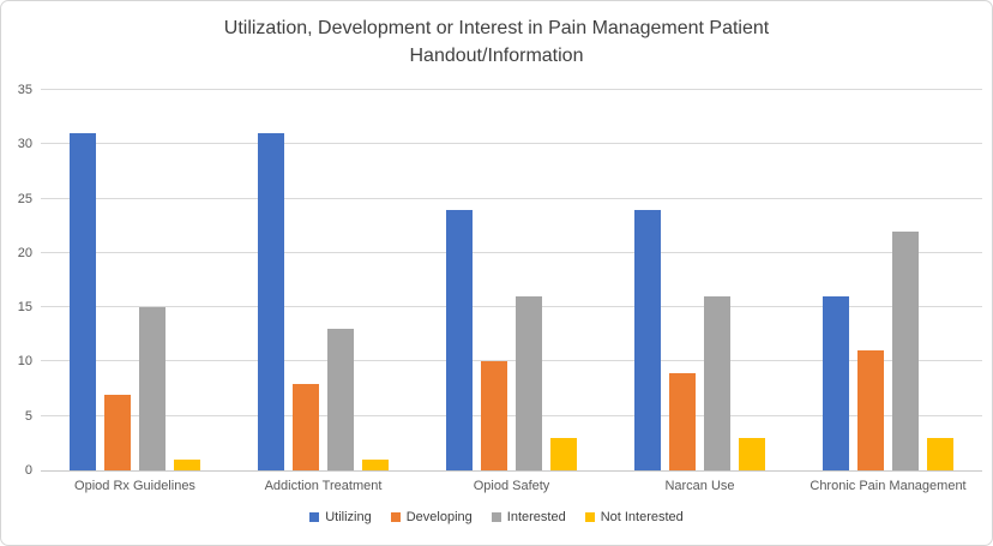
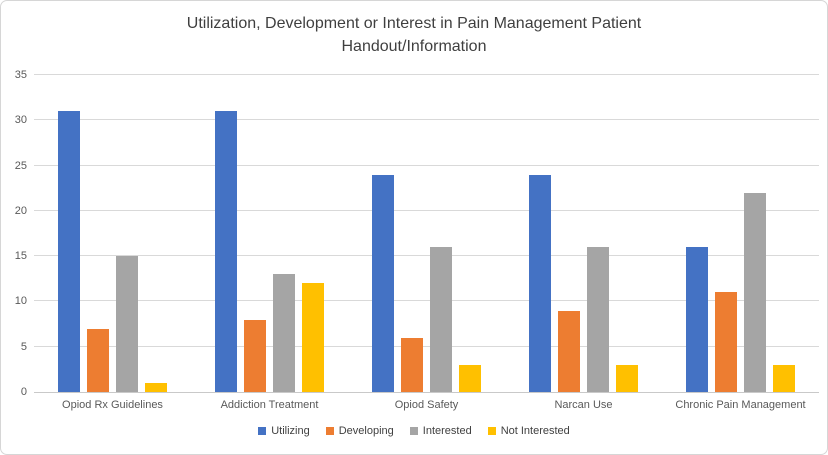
Not Interested/Addiction Treatment: 1 -> 12
Developing/Opiod Safety: 10 -> 6
